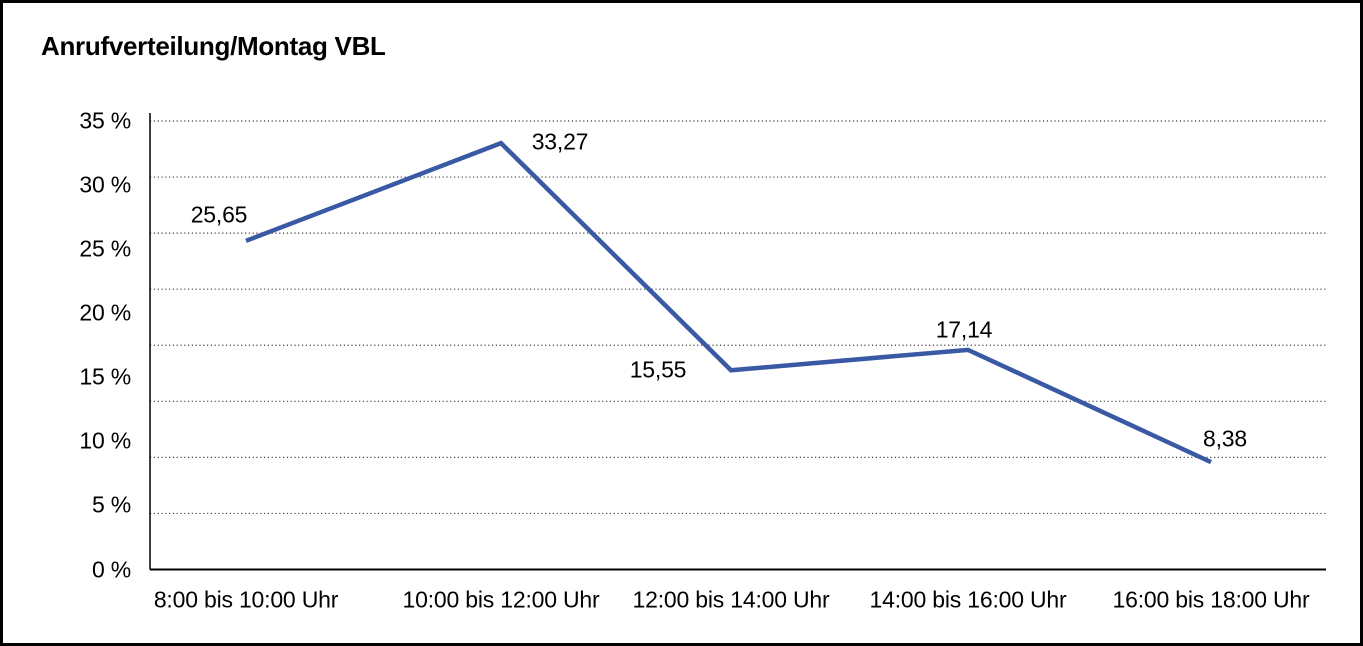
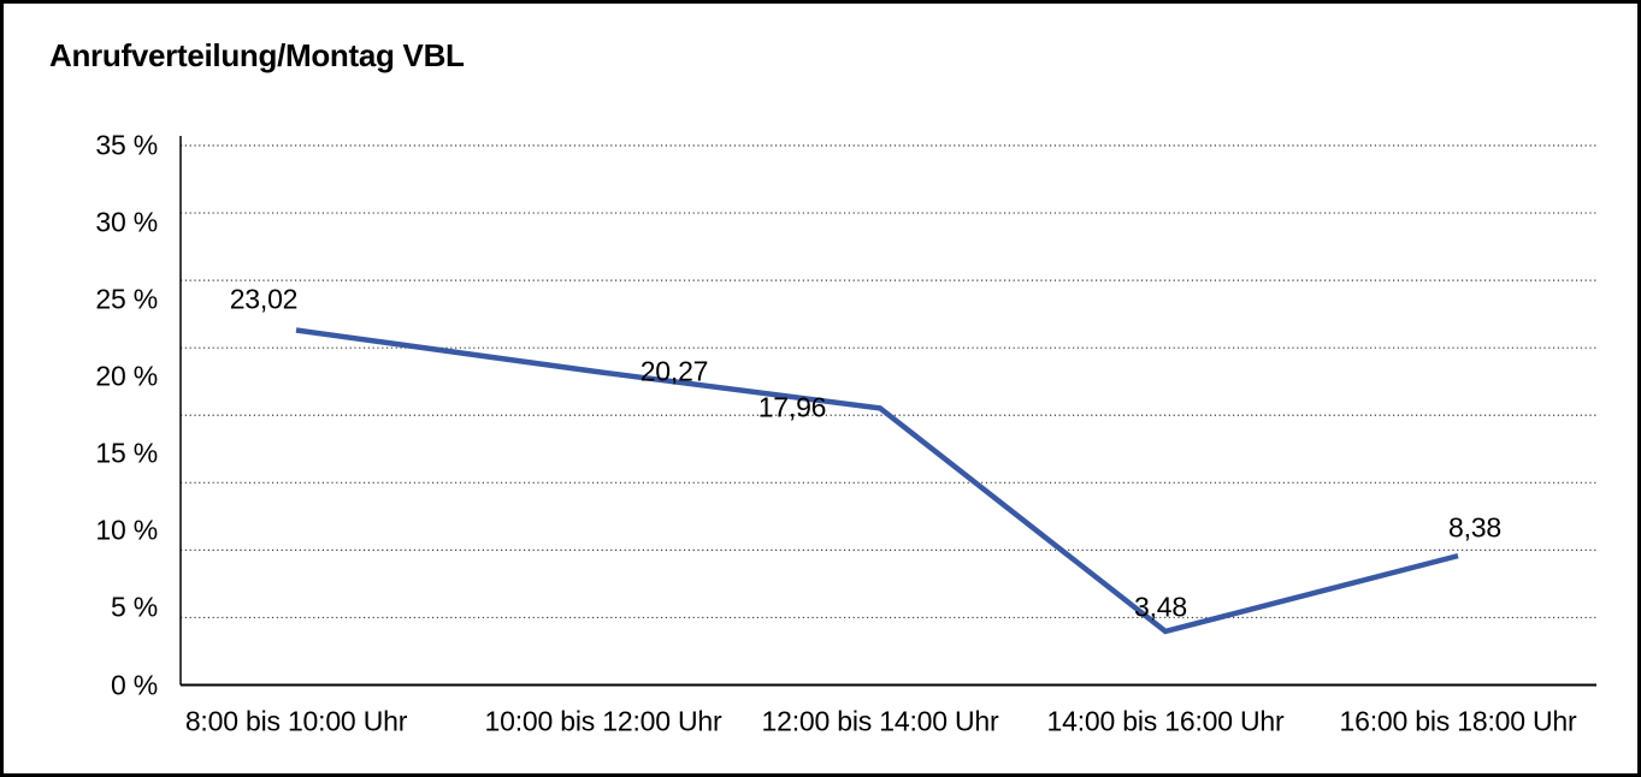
8:00 bis 10:00 Uhr: 25,65 -> 23,02
10:00 bis 12:00 Uhr: 33,27 -> 20,27
12:00 bis 14:00 Uhr: 15,55 -> 17,96
14:00 bis 16:00 Uhr: 17,14 -> 3,48
